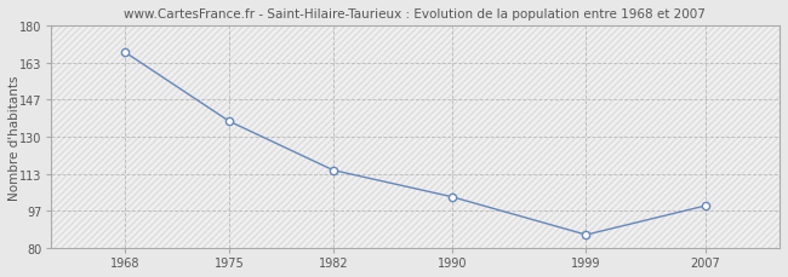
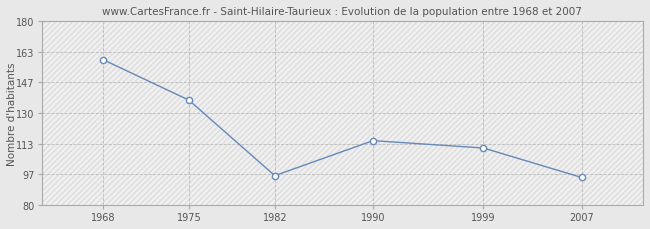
1968: 168 -> 159
1982: 115 -> 96
1990: 103 -> 115
1999: 86 -> 111
2007: 99 -> 95
